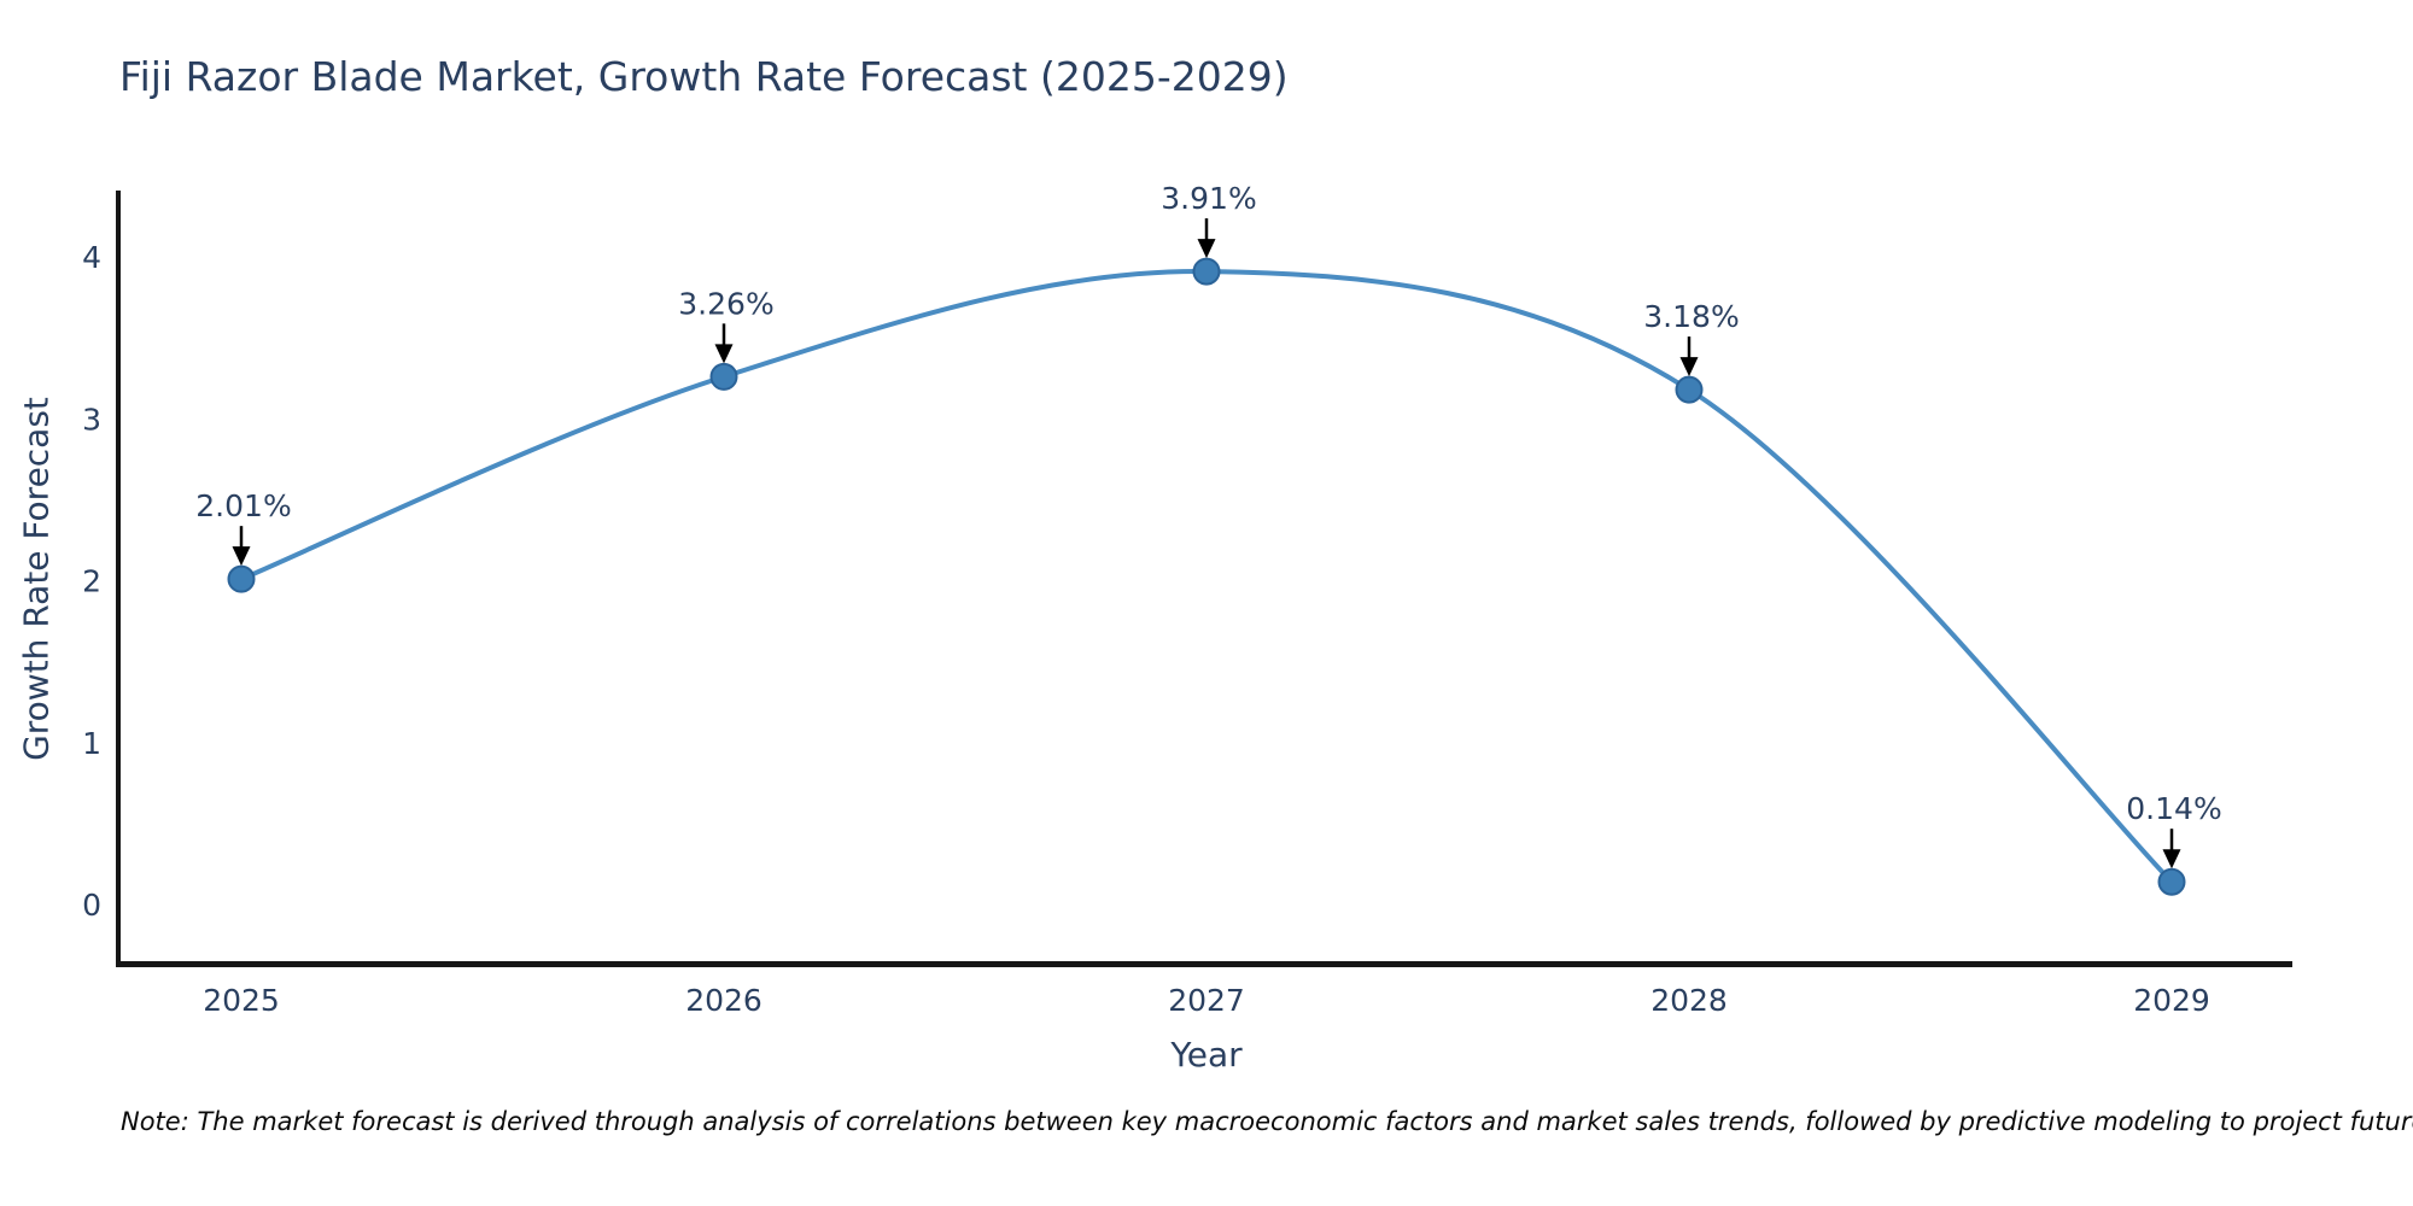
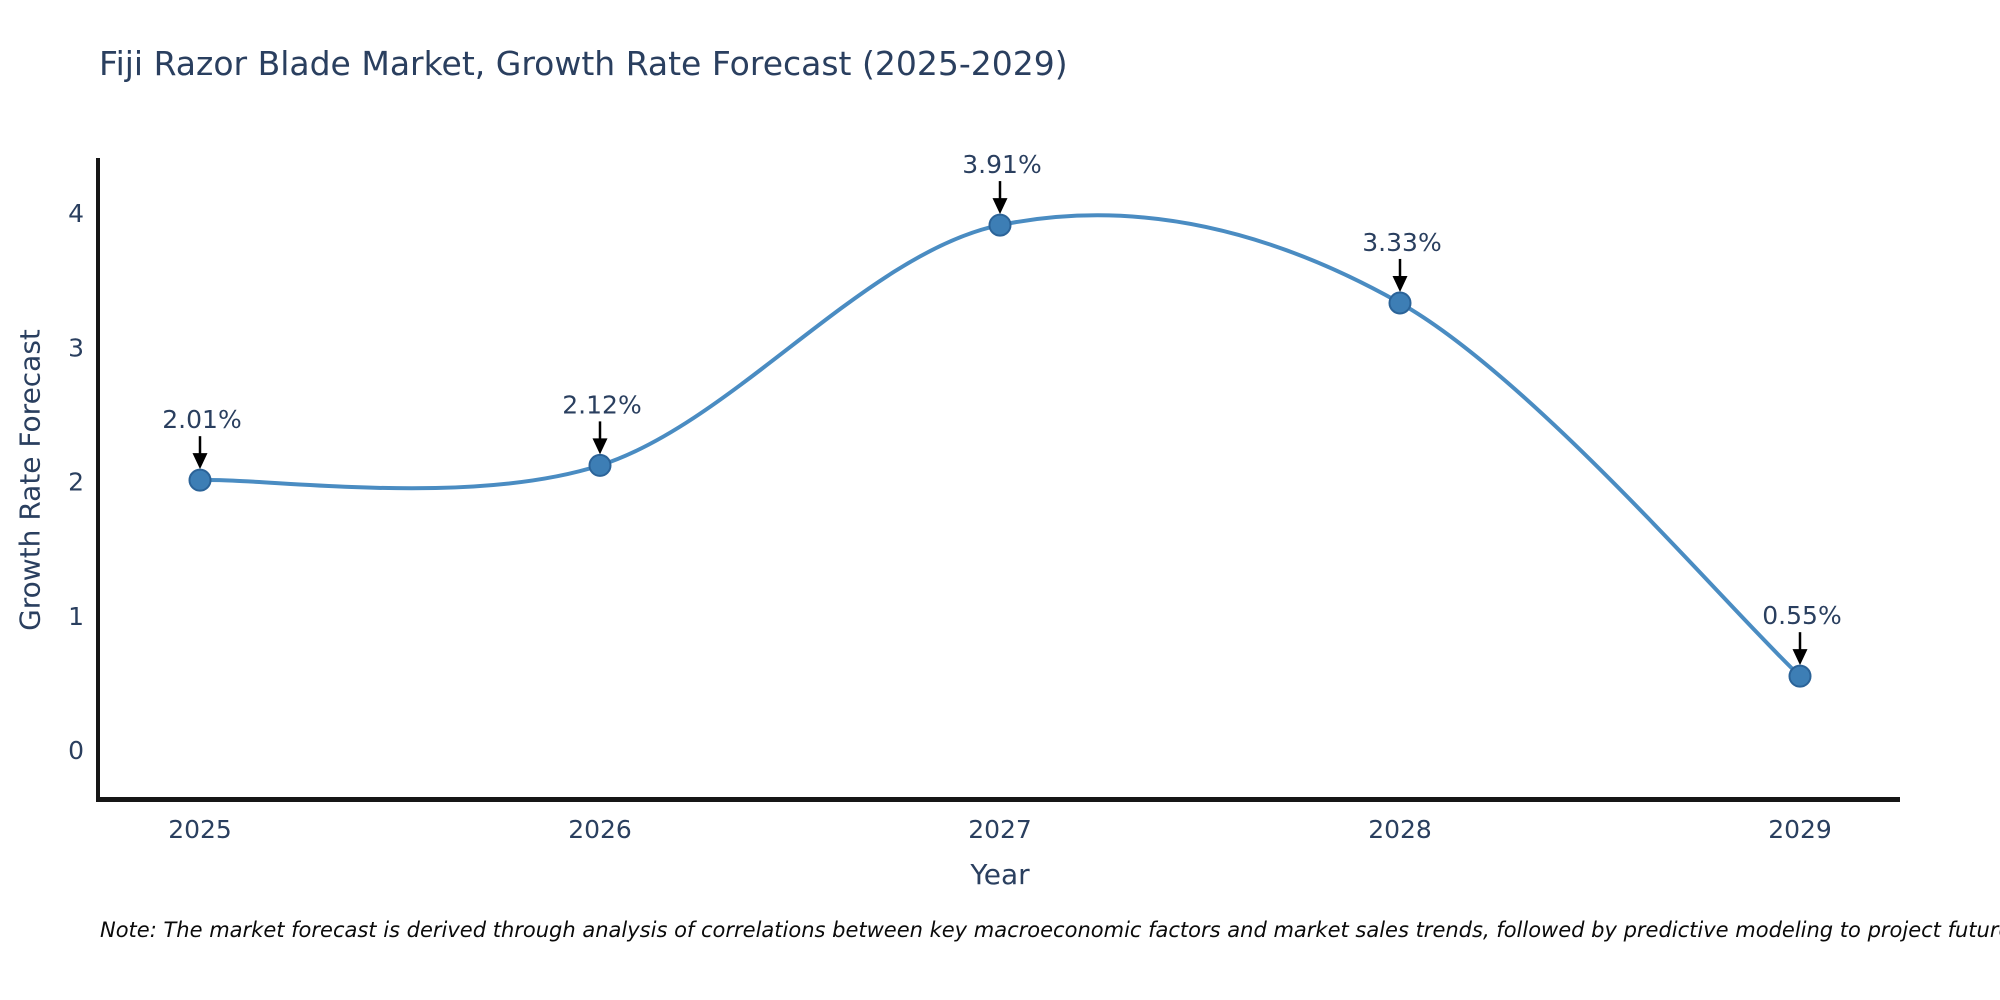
2026: 3.26% -> 2.12%
2028: 3.18% -> 3.33%
2029: 0.14% -> 0.55%
